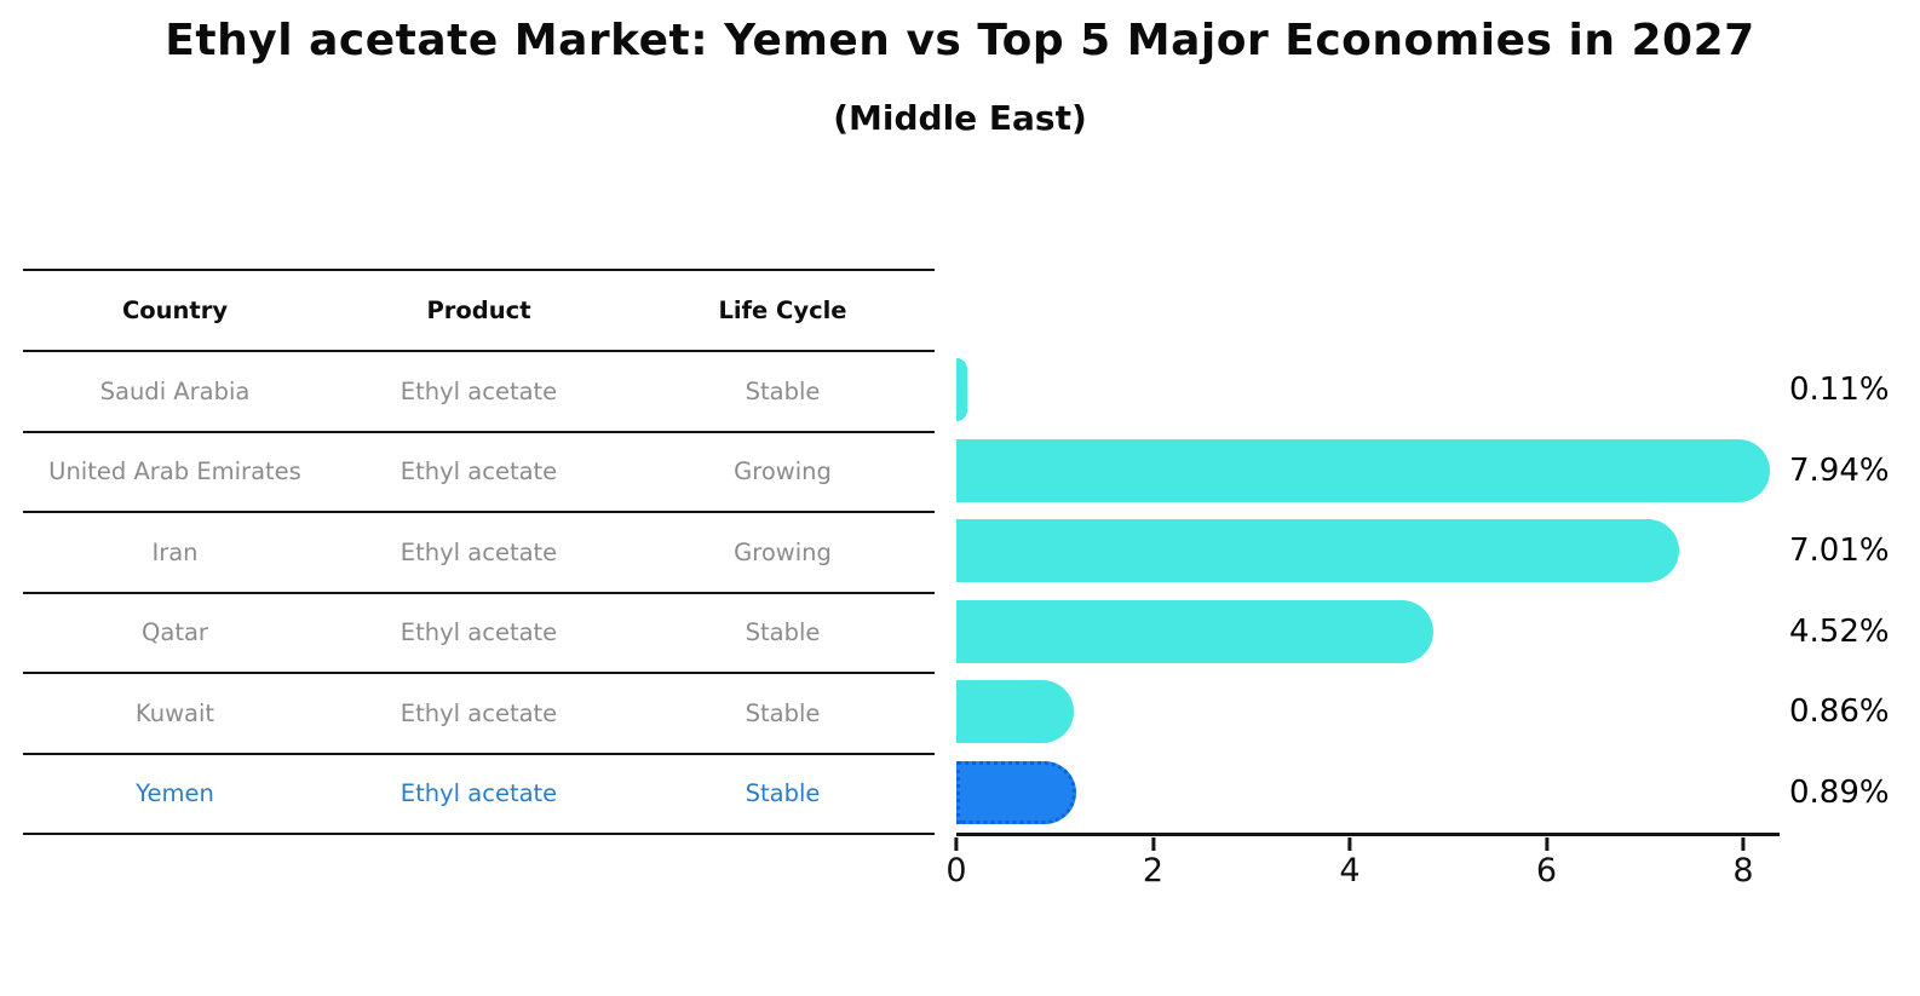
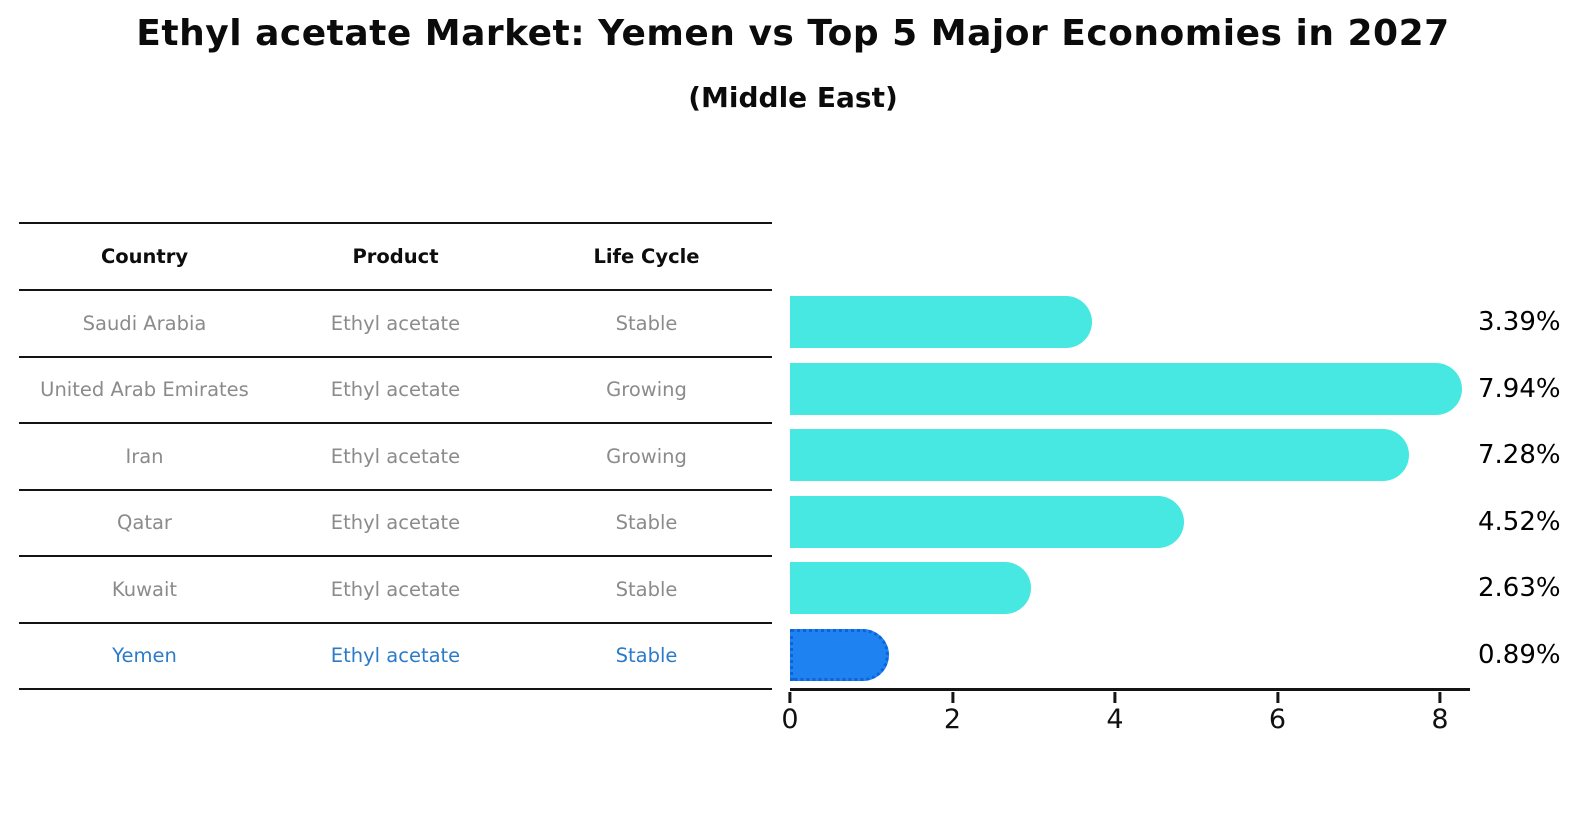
Saudi Arabia: 0.11% -> 3.39%
Iran: 7.01% -> 7.28%
Kuwait: 0.86% -> 2.63%
